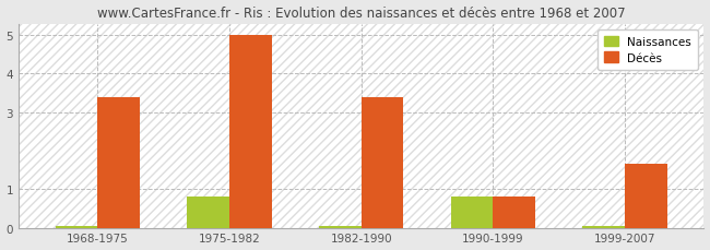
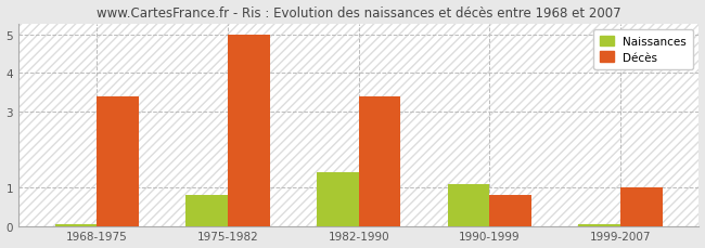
Naissances/1982-1990: 0.05 -> 1.40
Naissances/1990-1999: 0.80 -> 1.10
Décès/1999-2007: 1.65 -> 1.00
